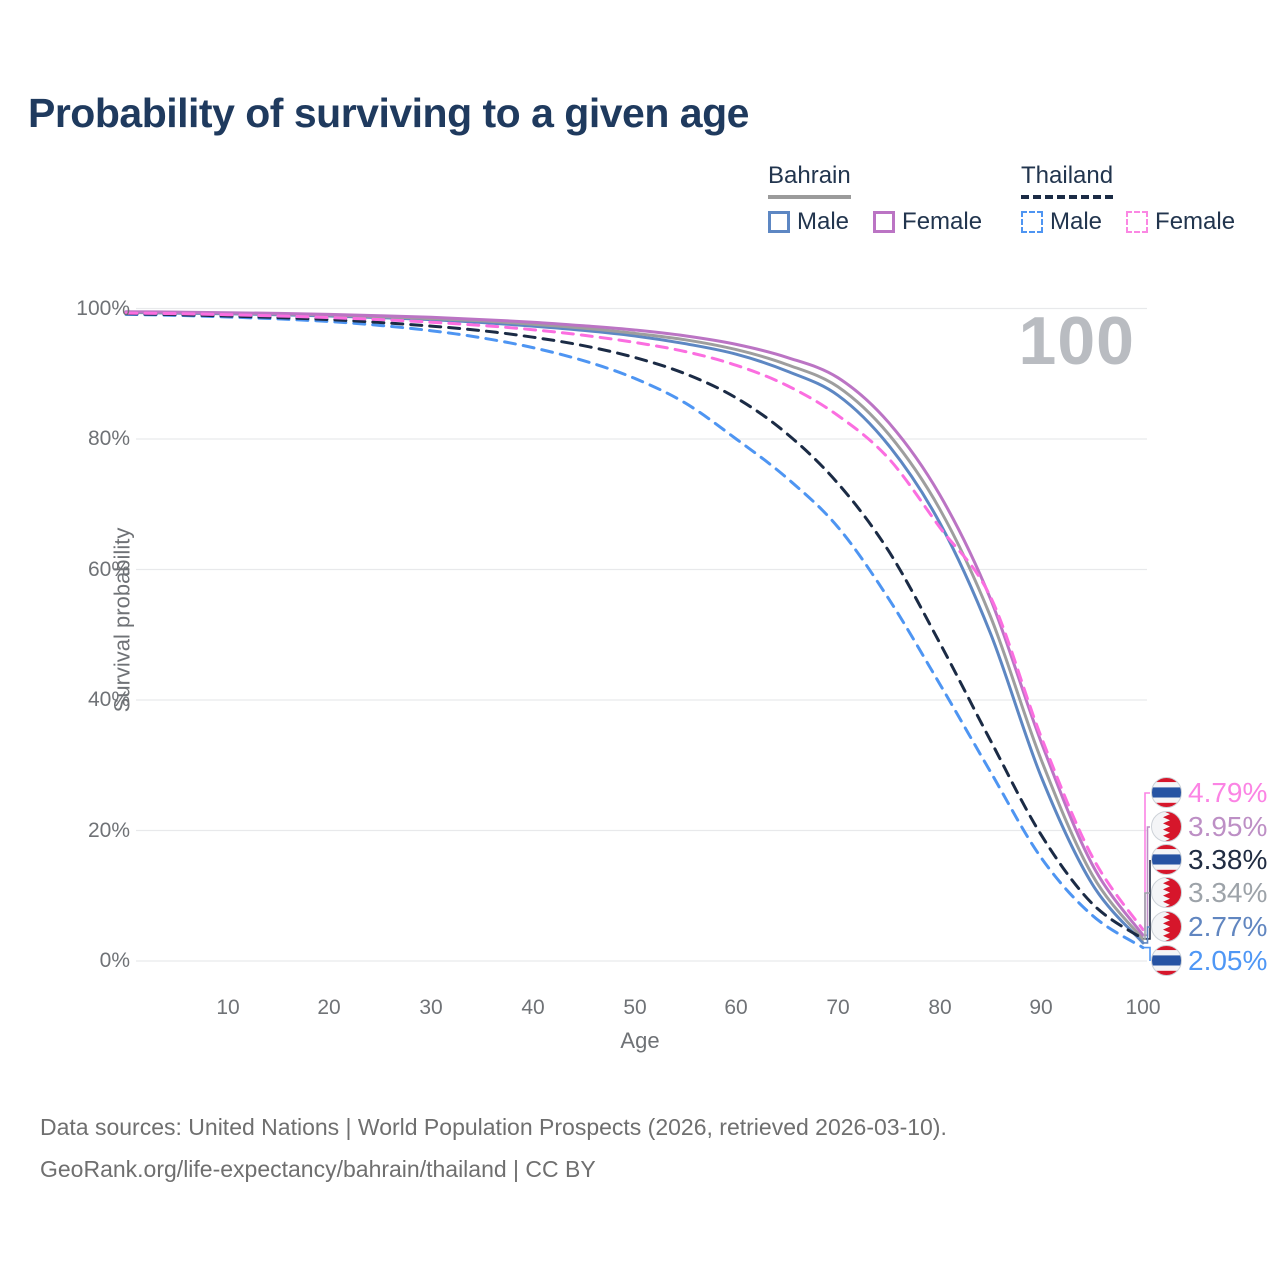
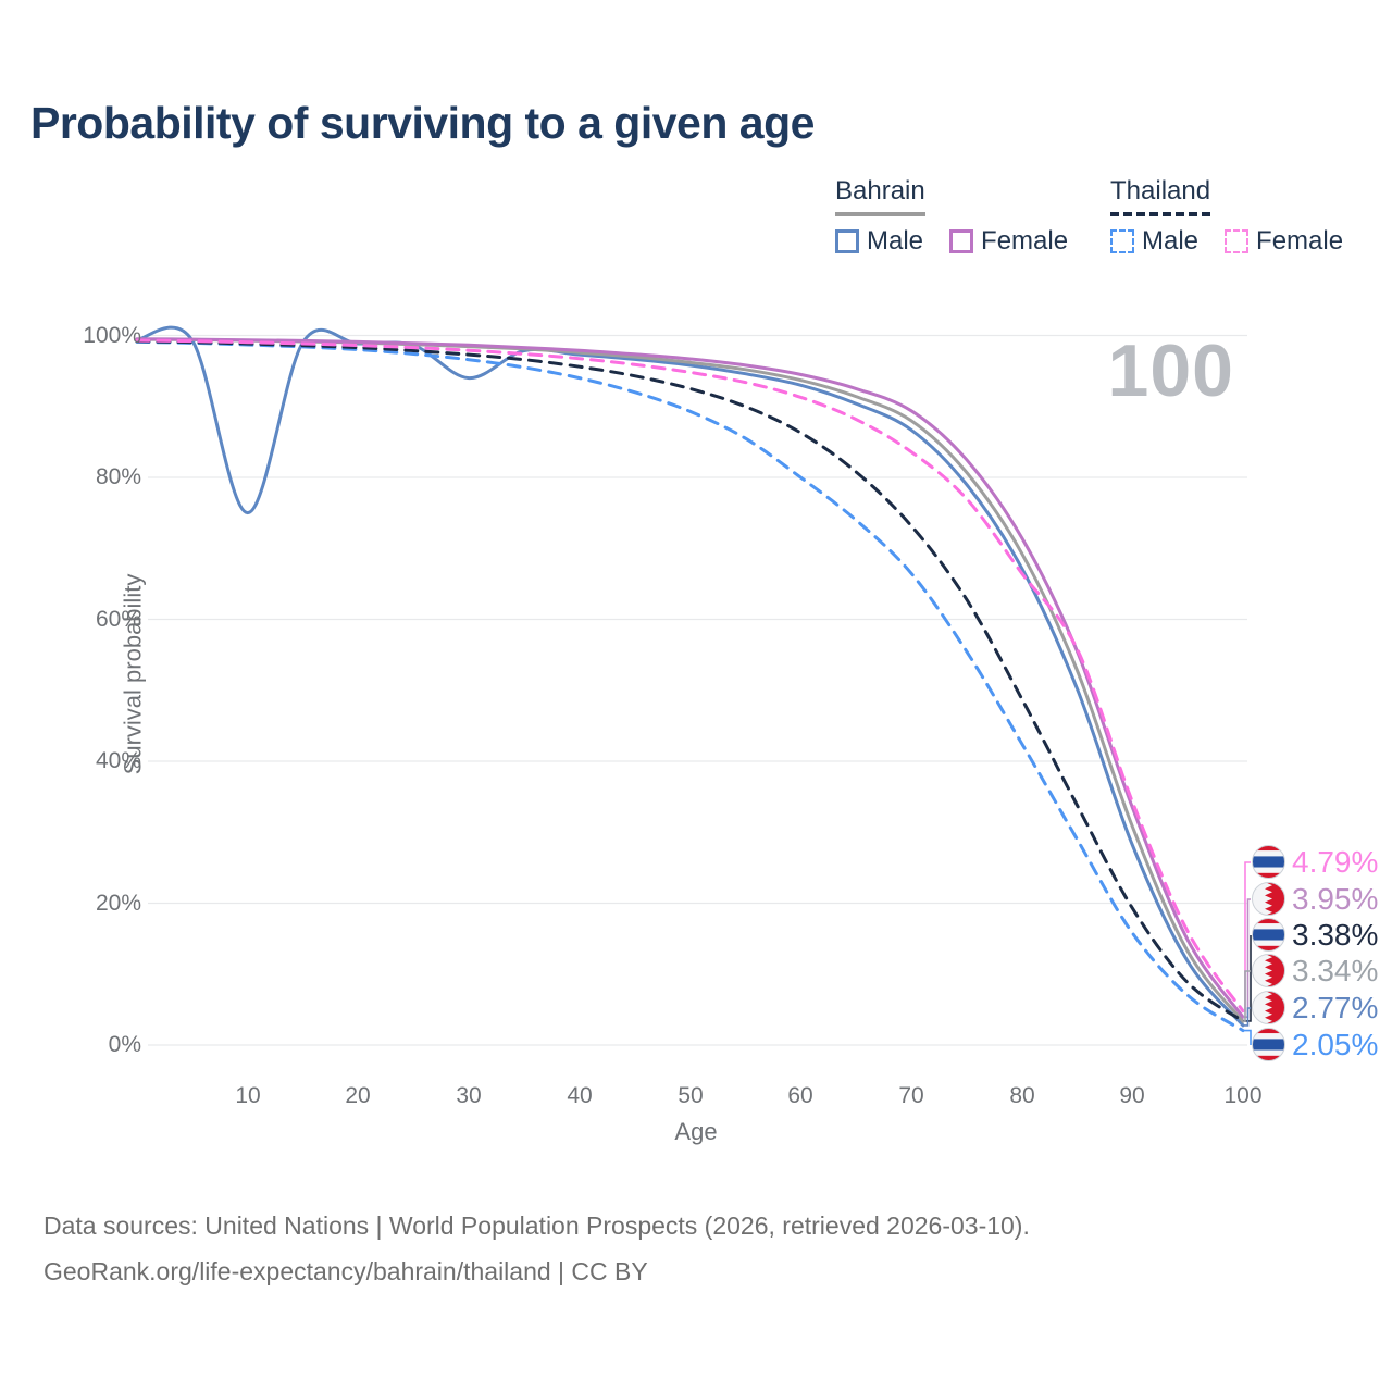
Bahrain Male/10: 99% -> 75%
Bahrain Male/30: 98% -> 94%
